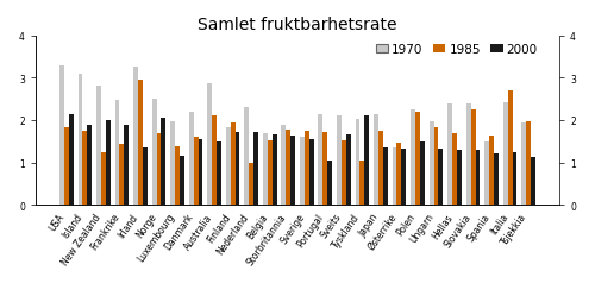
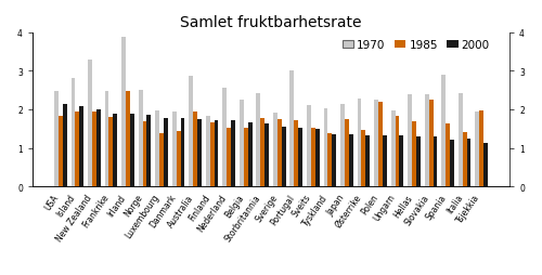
1970/USA: 3.30 -> 2.48
1970/Island: 3.10 -> 2.81
1985/Island: 1.75 -> 1.93
2000/Island: 1.90 -> 2.08
1970/New Zealand: 2.80 -> 3.28
1985/New Zealand: 1.25 -> 1.93
1985/Frankrike: 1.45 -> 1.81
1970/Irland: 3.25 -> 3.87
1985/Irland: 2.95 -> 2.47
2000/Irland: 1.35 -> 1.90
2000/Norge: 2.05 -> 1.85
2000/Luxembourg: 1.15 -> 1.78
1970/Danmark: 2.20 -> 1.95
1985/Danmark: 1.60 -> 1.45
2000/Danmark: 1.55 -> 1.77
1985/Australia: 2.10 -> 1.93
2000/Australia: 1.50 -> 1.76
1985/Finland: 1.95 -> 1.65
1970/Nederland: 2.30 -> 2.57
1985/Nederland: 1.00 -> 1.51
1970/Belgia: 1.70 -> 2.25
1970/Storbritannia: 1.90 -> 2.43
1970/Sverige: 1.60 -> 1.92
1970/Portugal: 2.15 -> 3.02
2000/Portugal: 1.05 -> 1.52
2000/Sveits: 1.65 -> 1.50
1985/Tyskland: 1.05 -> 1.37
2000/Tyskland: 2.10 -> 1.36
1970/Østerrike: 1.35 -> 2.29
2000/Polen: 1.50 -> 1.34
1970/Spania: 1.50 -> 2.90
1985/Italia: 2.70 -> 1.42
